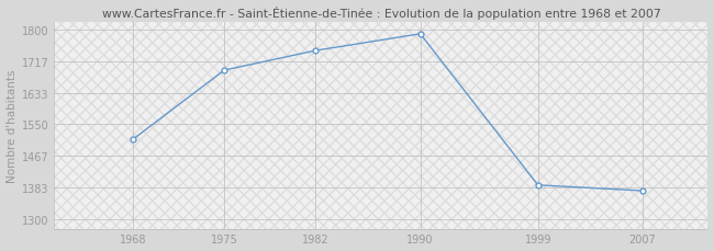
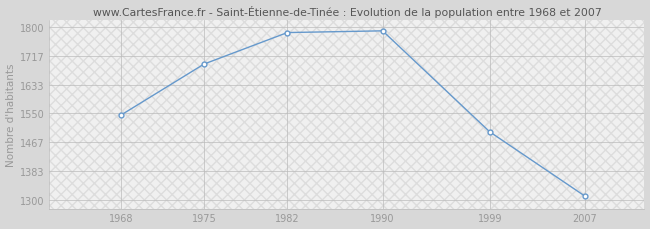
1968: 1510 -> 1545
1982: 1745 -> 1784
1999: 1390 -> 1497
2007: 1375 -> 1311
